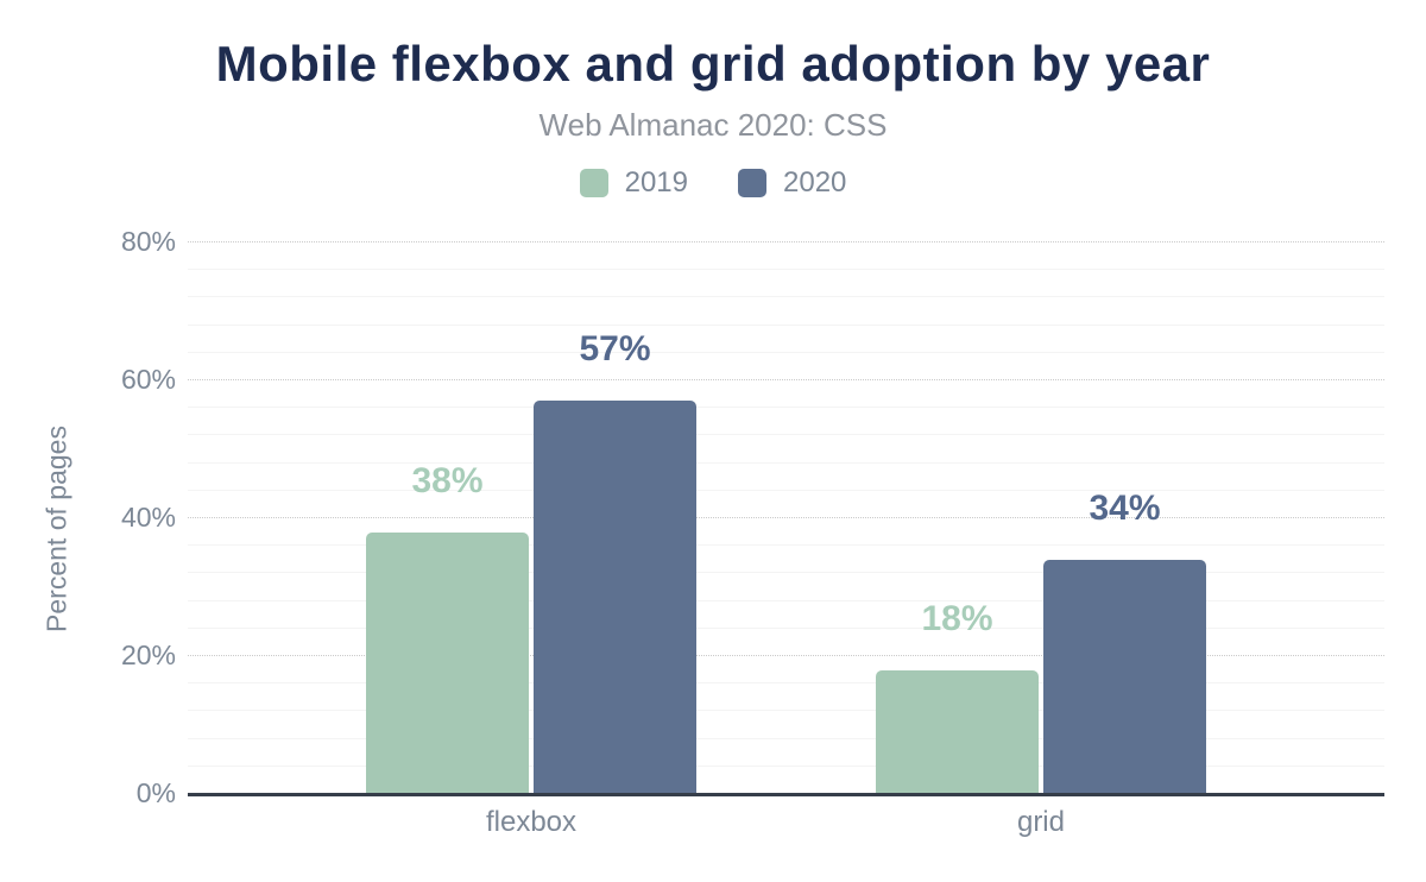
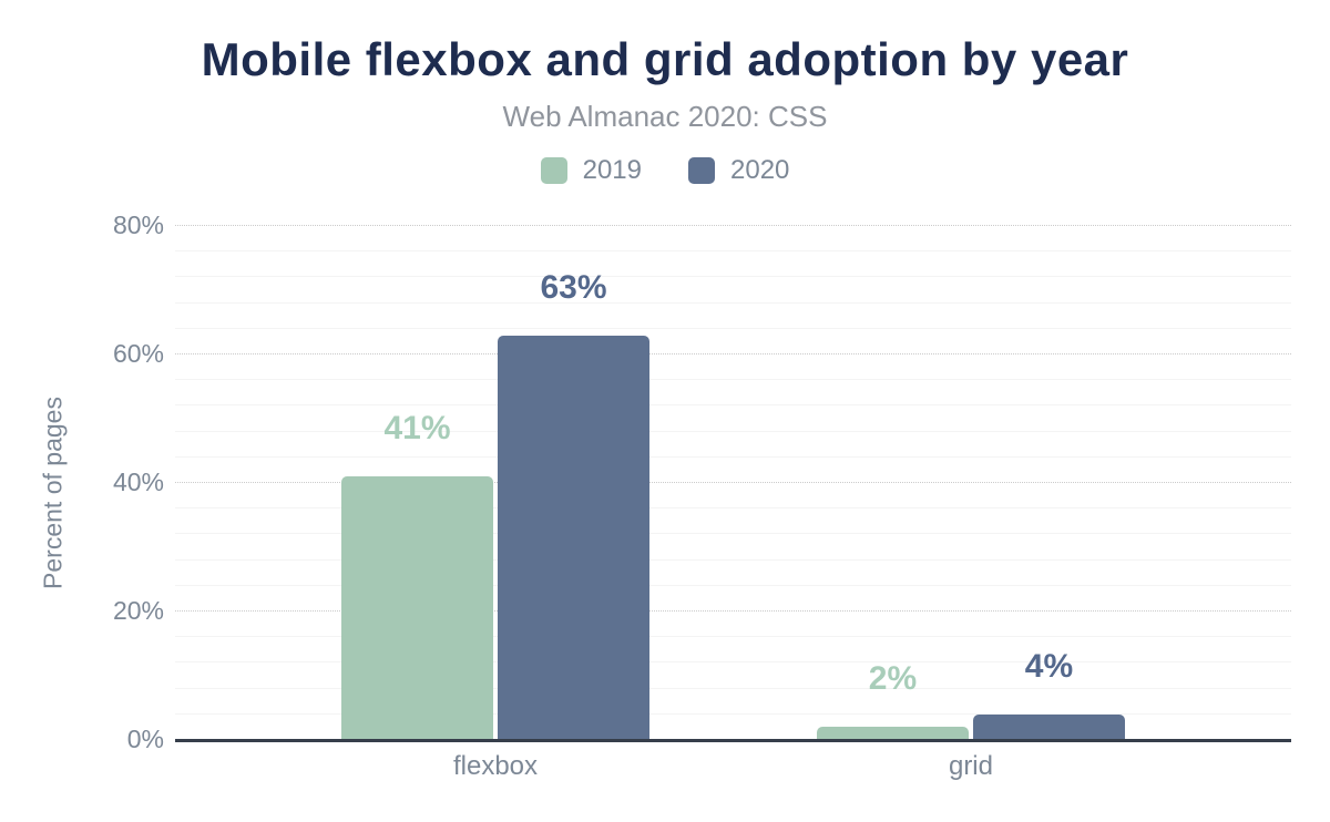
2019/flexbox: 38% -> 41%
2020/flexbox: 57% -> 63%
2019/grid: 18% -> 2%
2020/grid: 34% -> 4%
